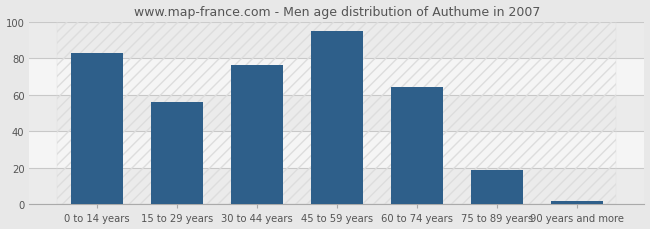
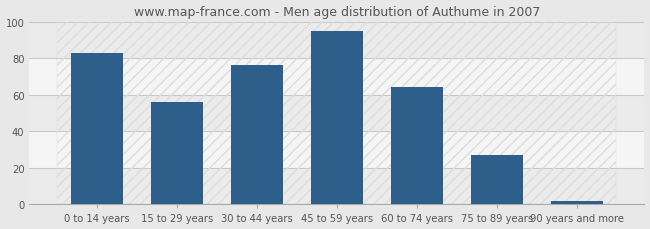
75 to 89 years: 19 -> 27
